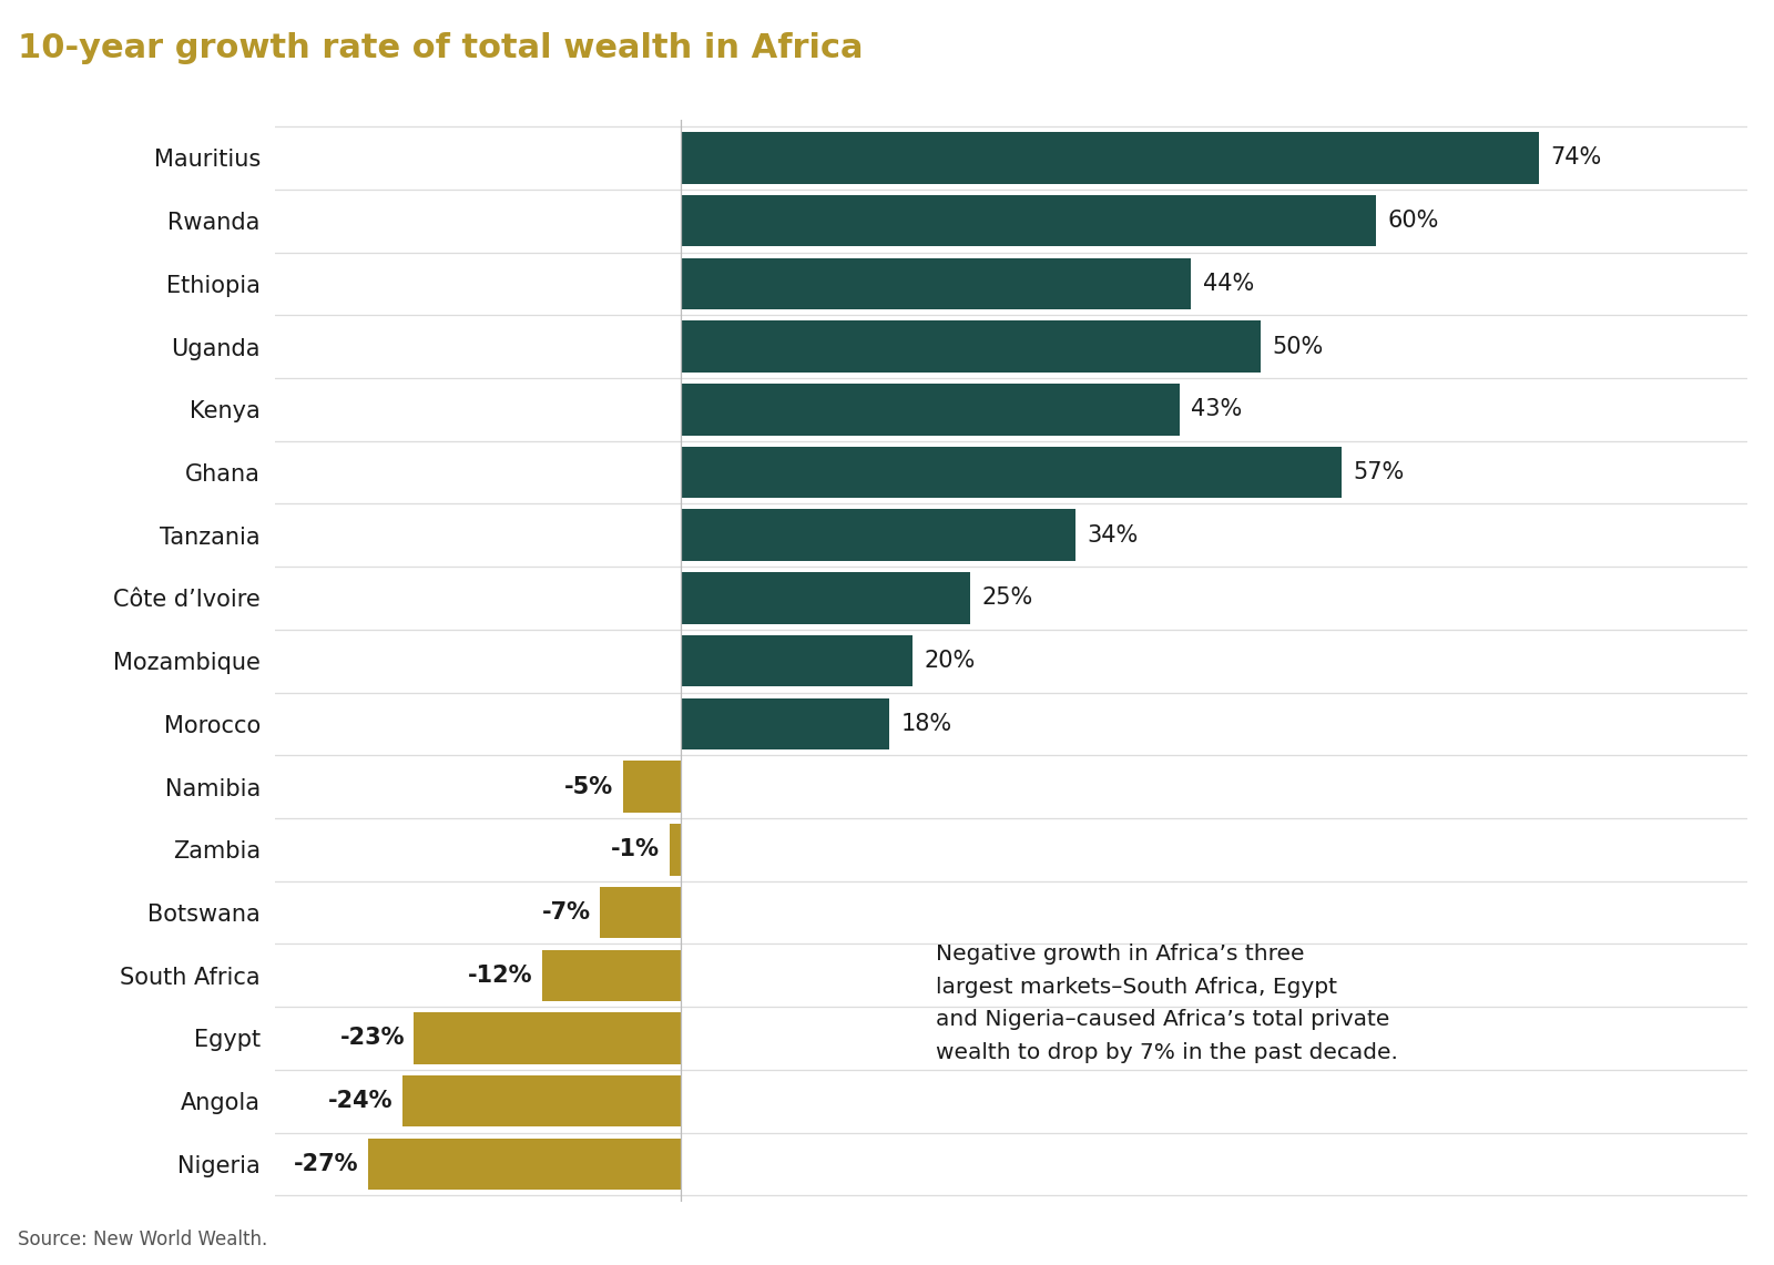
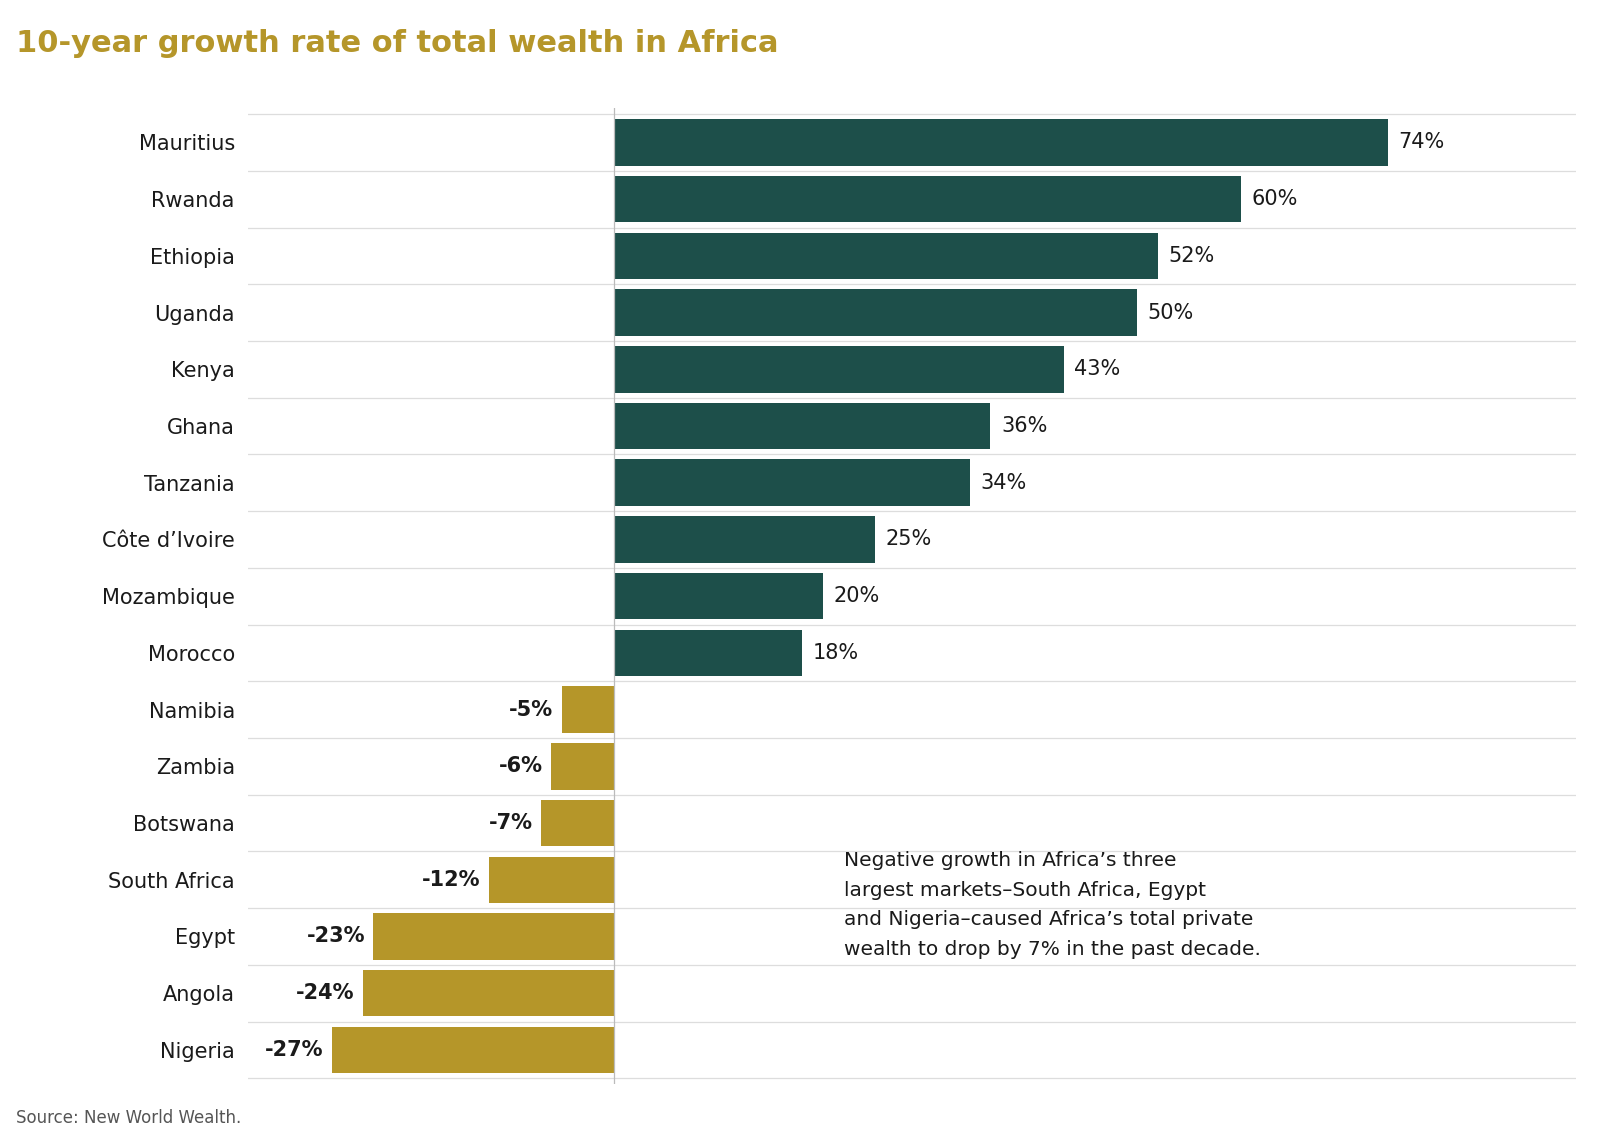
Ethiopia: 44% -> 52%
Ghana: 57% -> 36%
Zambia: -1% -> -6%
